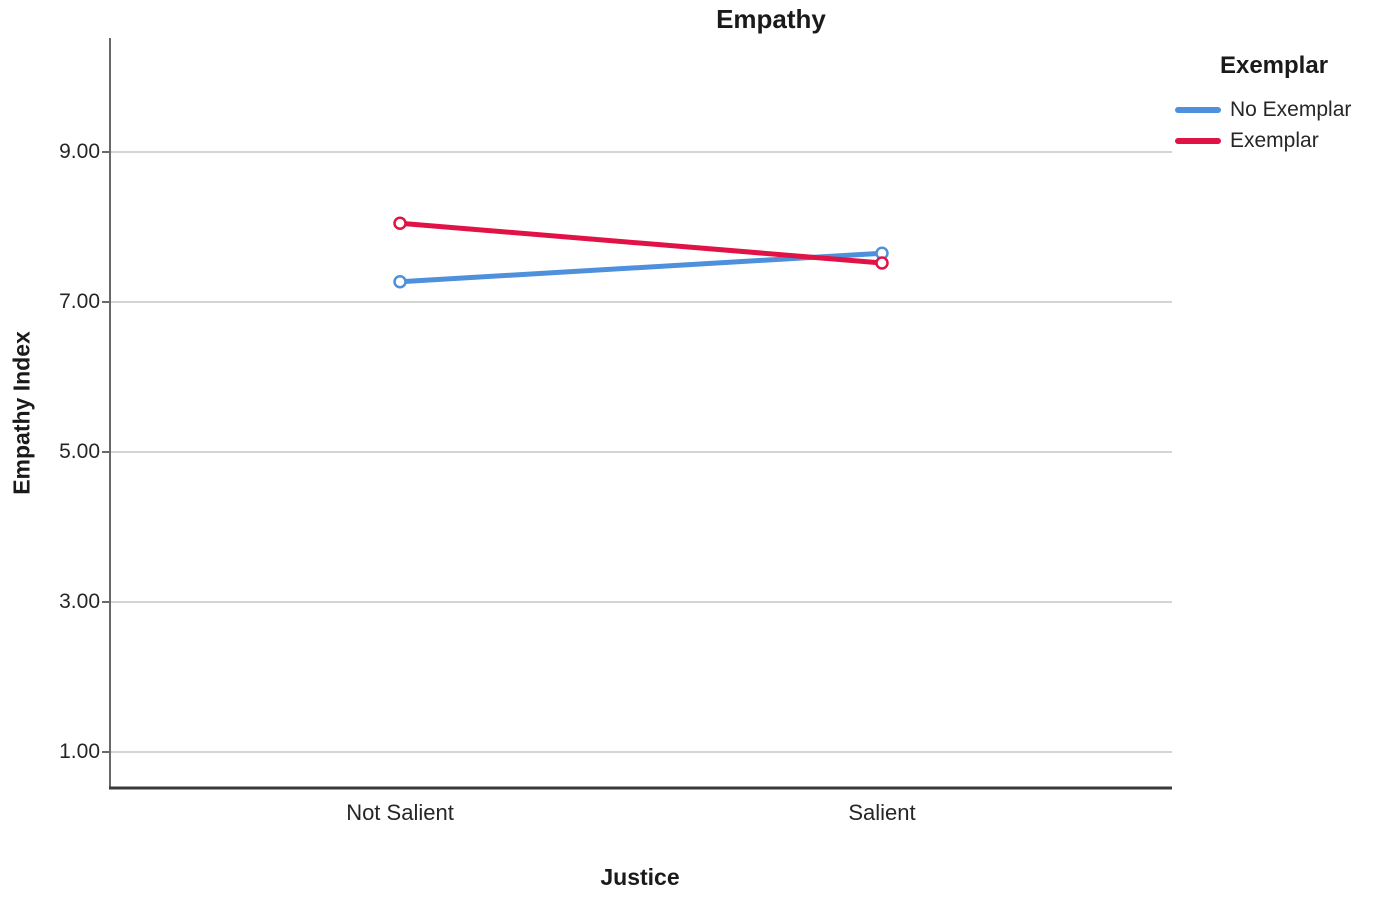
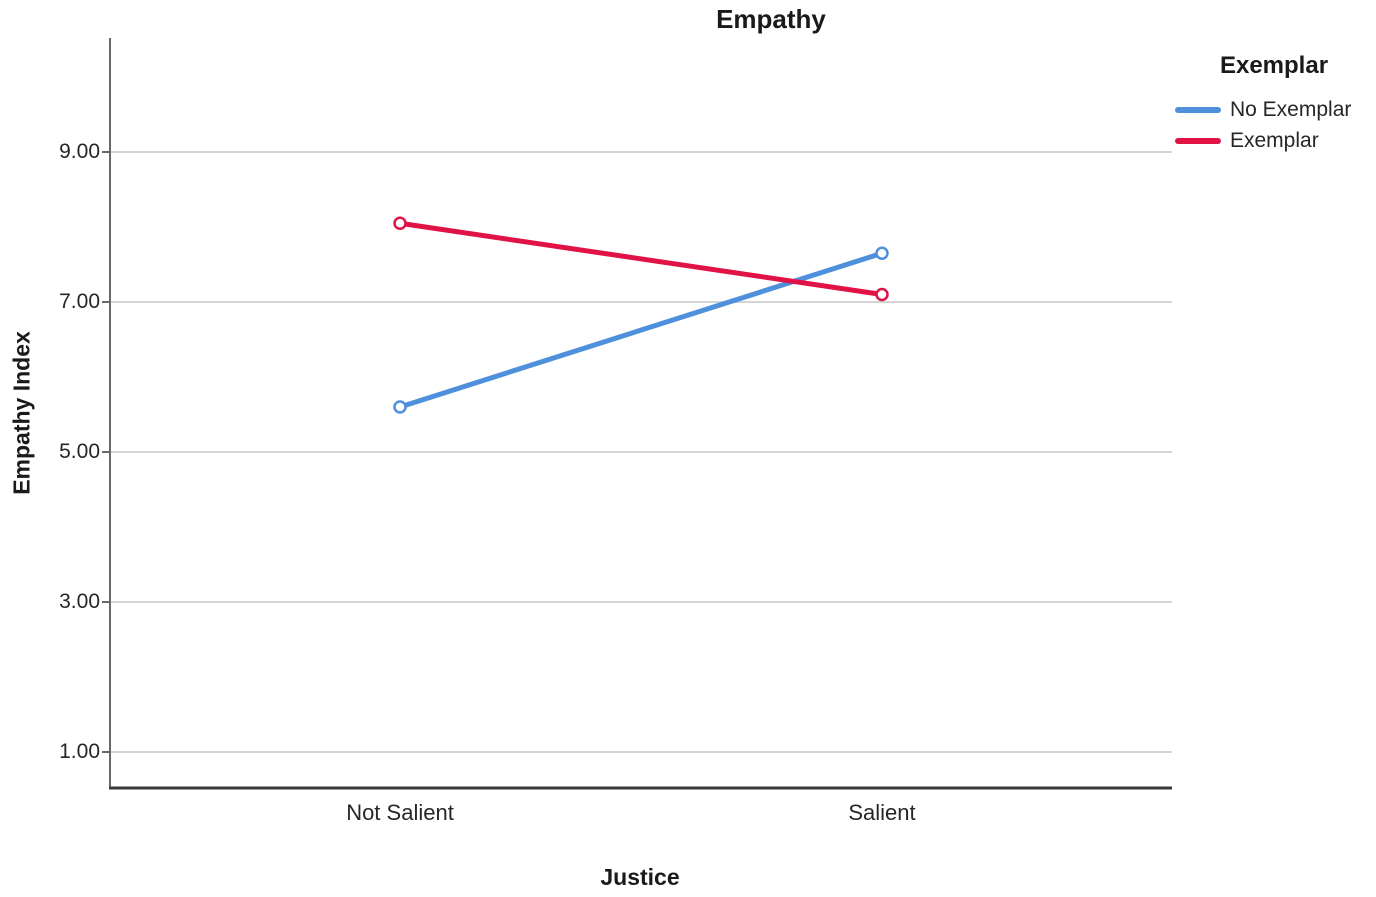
No Exemplar/Not Salient: 7.3 -> 5.6
Exemplar/Salient: 7.5 -> 7.1
